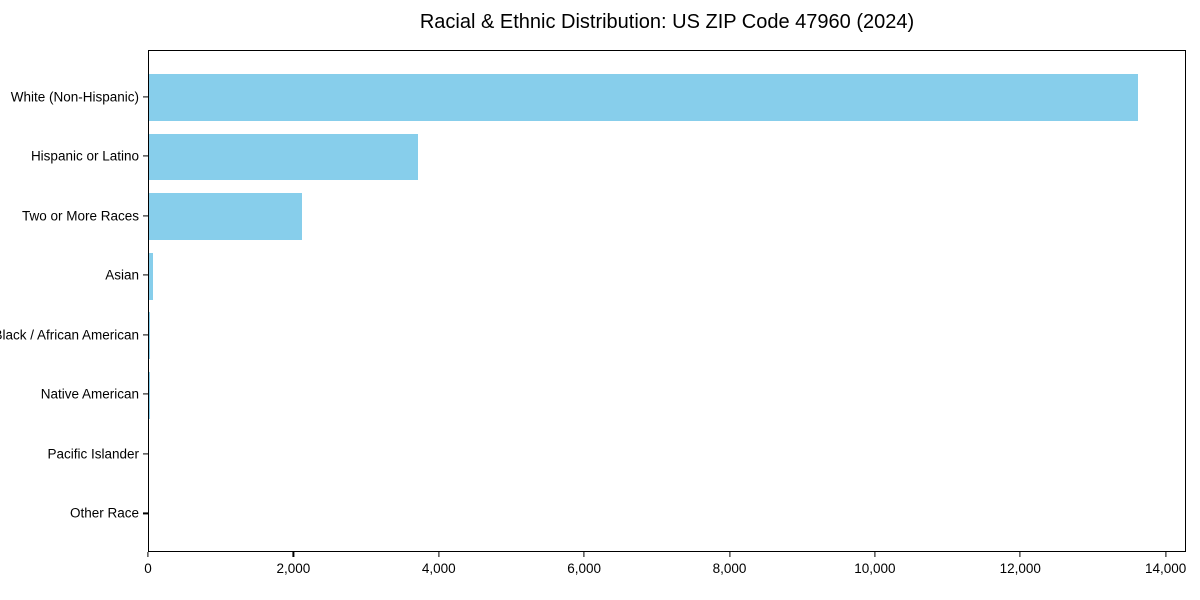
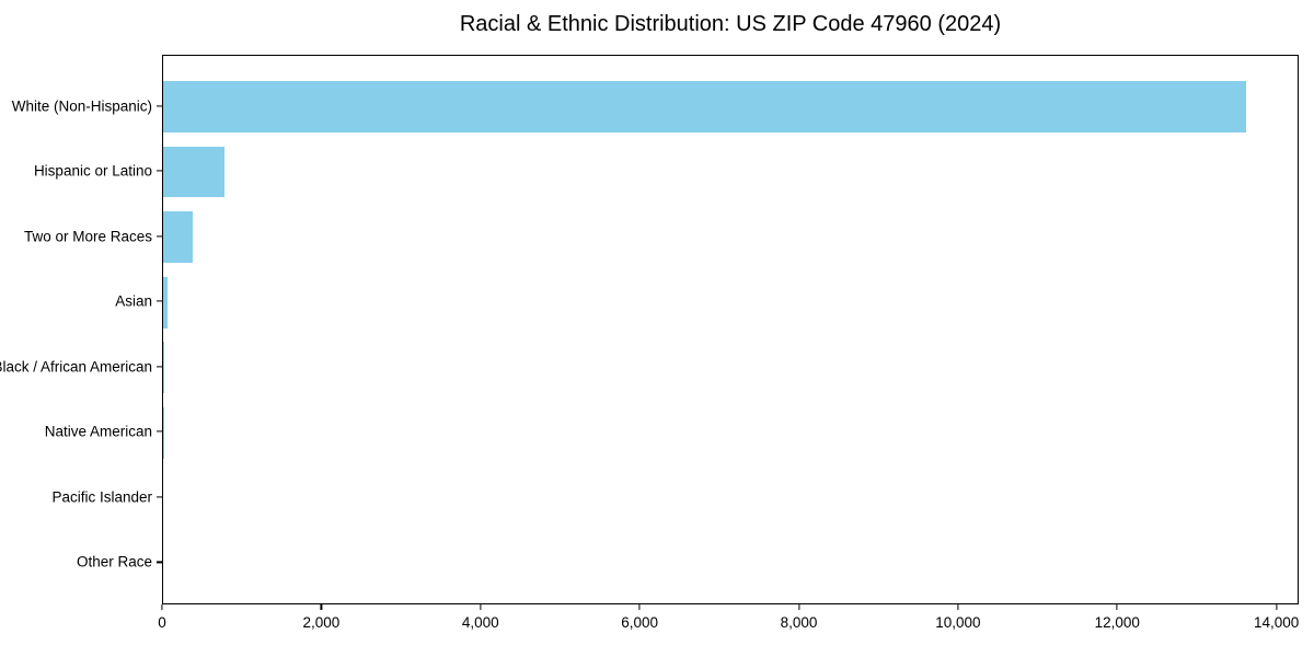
Hispanic or Latino: 3700 -> 800
Two or More Races: 2100 -> 400
